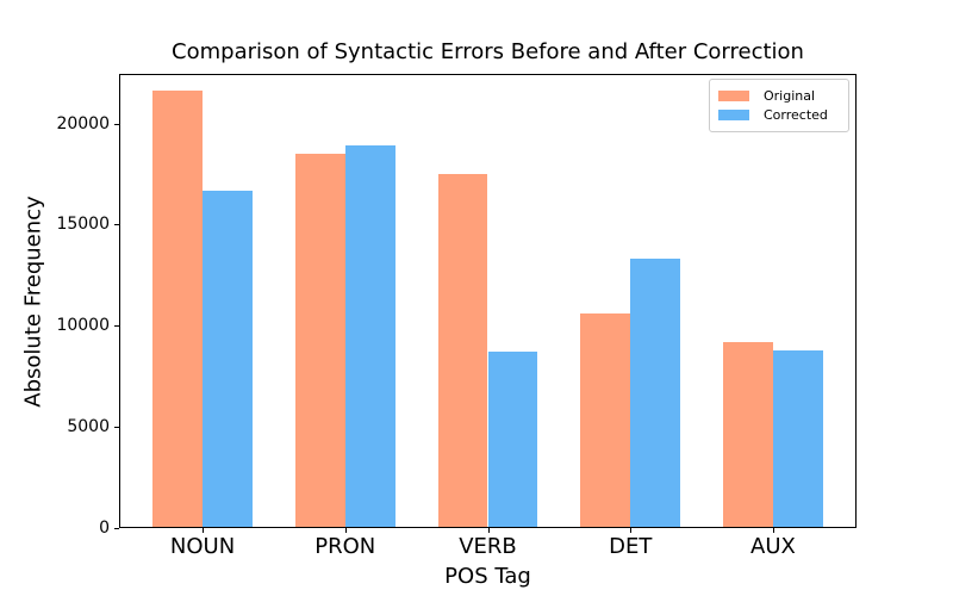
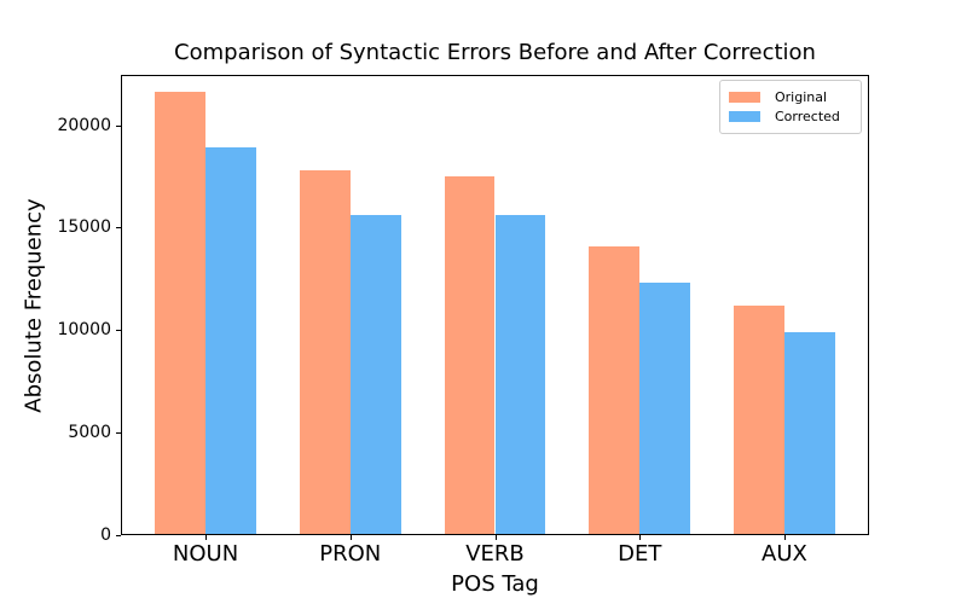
Corrected/NOUN: 16700 -> 18900
Original/PRON: 18500 -> 17800
Corrected/PRON: 18900 -> 15600
Corrected/VERB: 8700 -> 15600
Original/DET: 10600 -> 14100
Corrected/DET: 13300 -> 12300
Original/AUX: 9200 -> 11200
Corrected/AUX: 8800 -> 9900
